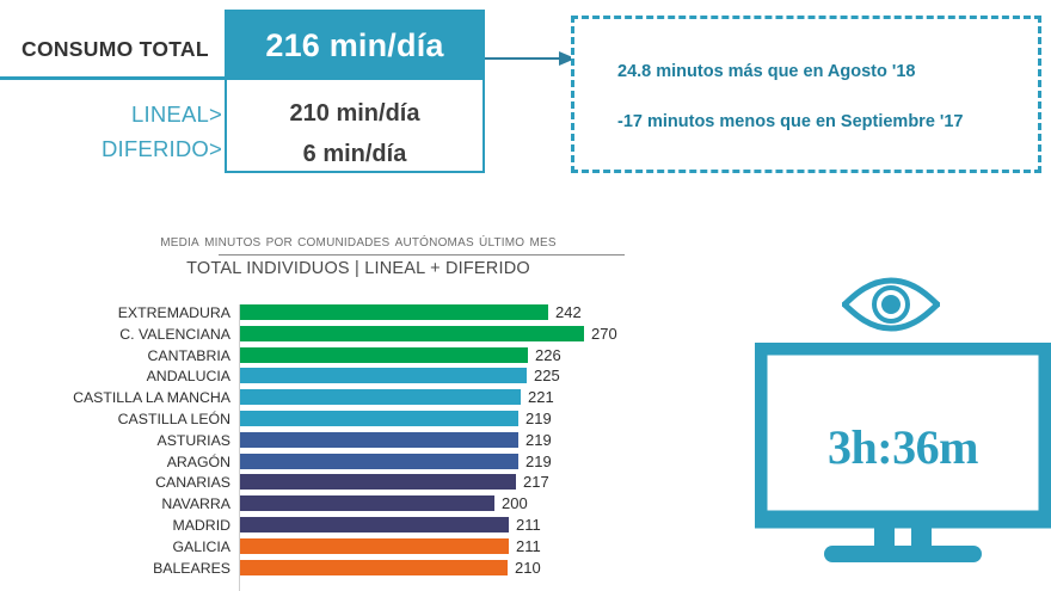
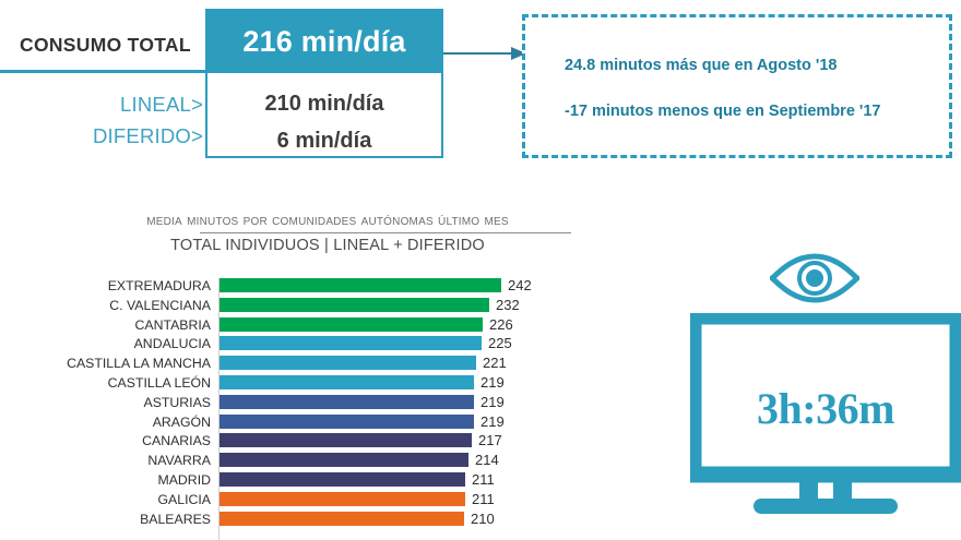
C. VALENCIANA: 270 -> 232
NAVARRA: 200 -> 214
